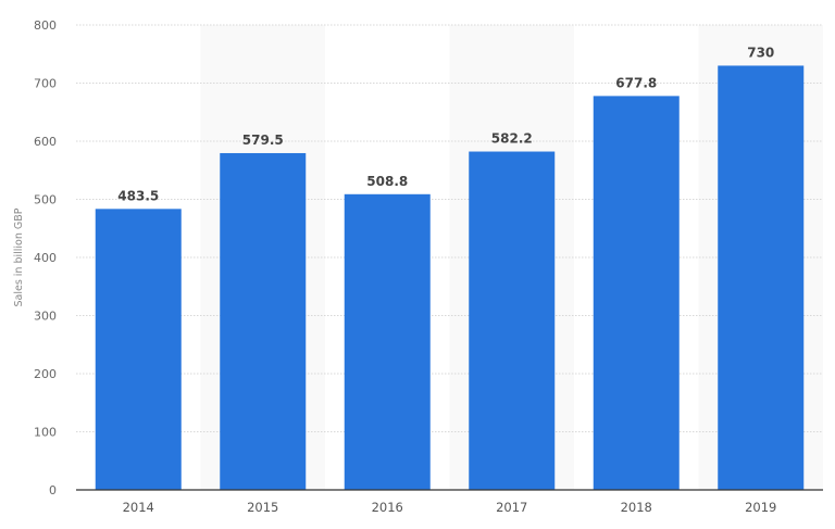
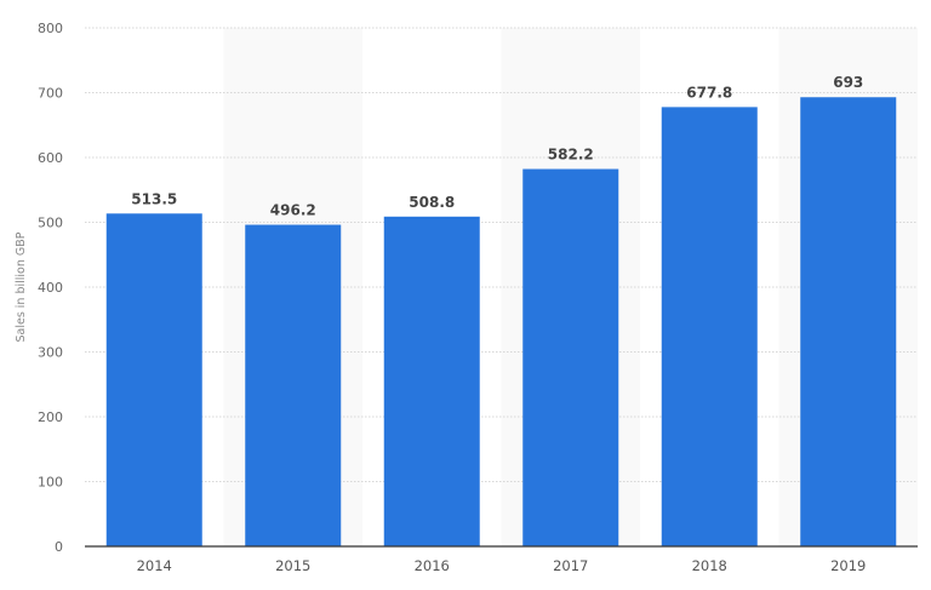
2014: 483.5 -> 513.5
2015: 579.5 -> 496.2
2019: 730 -> 693
